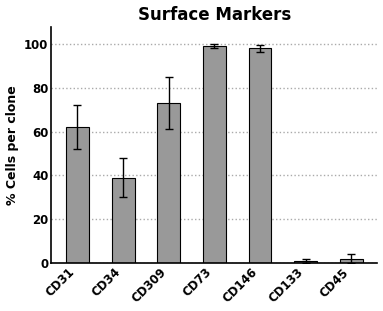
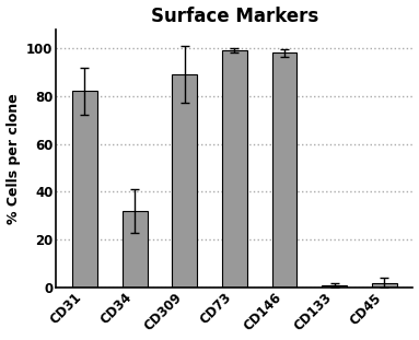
CD31: 62 -> 82
CD34: 39 -> 32
CD309: 73 -> 89
